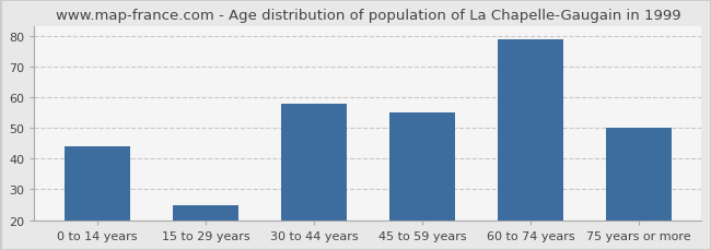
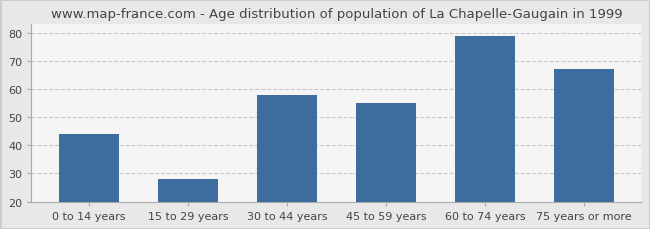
15 to 29 years: 25 -> 28
75 years or more: 50 -> 67
